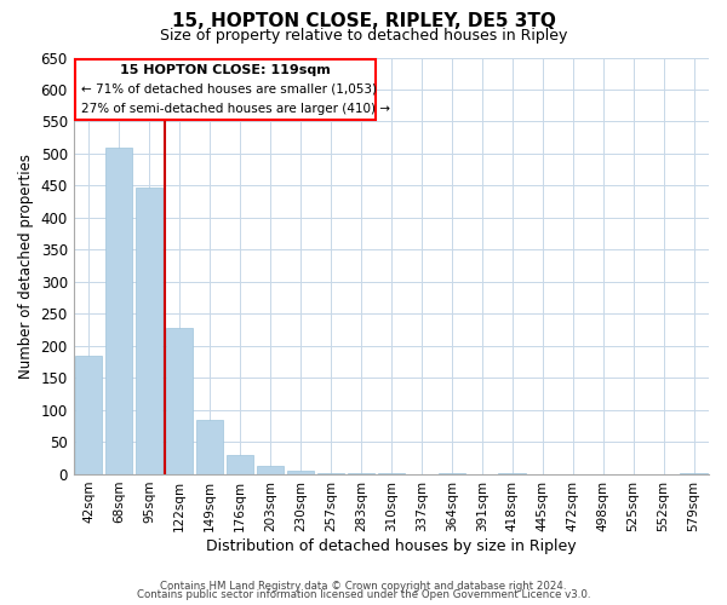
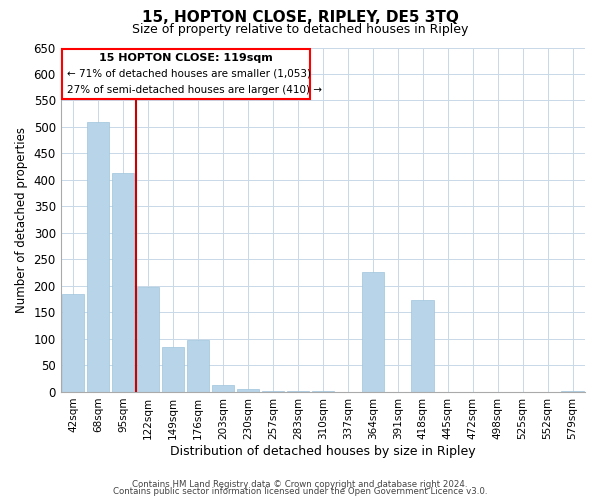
95sqm: 447 -> 414
122sqm: 228 -> 198
176sqm: 30 -> 98
364sqm: 1 -> 226
418sqm: 1 -> 174
